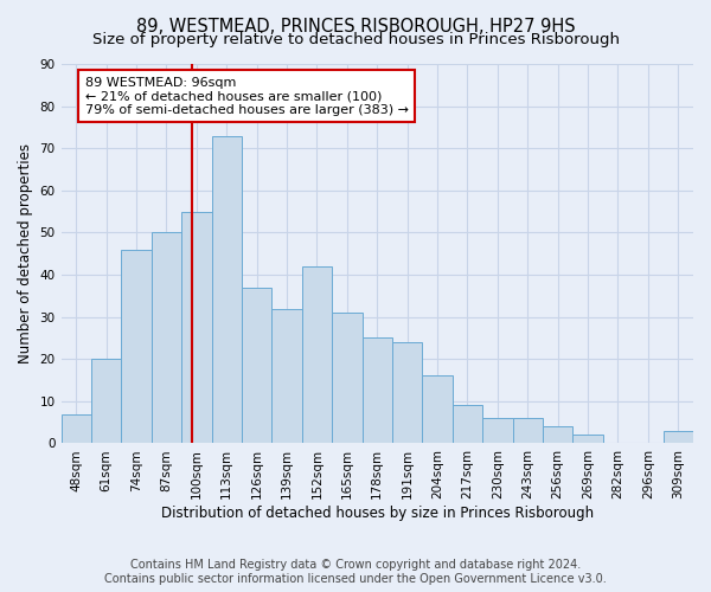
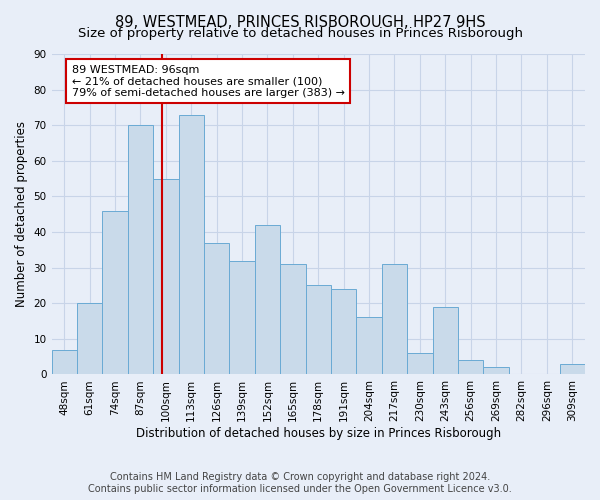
87sqm: 50 -> 70
217sqm: 9 -> 31
243sqm: 6 -> 19
